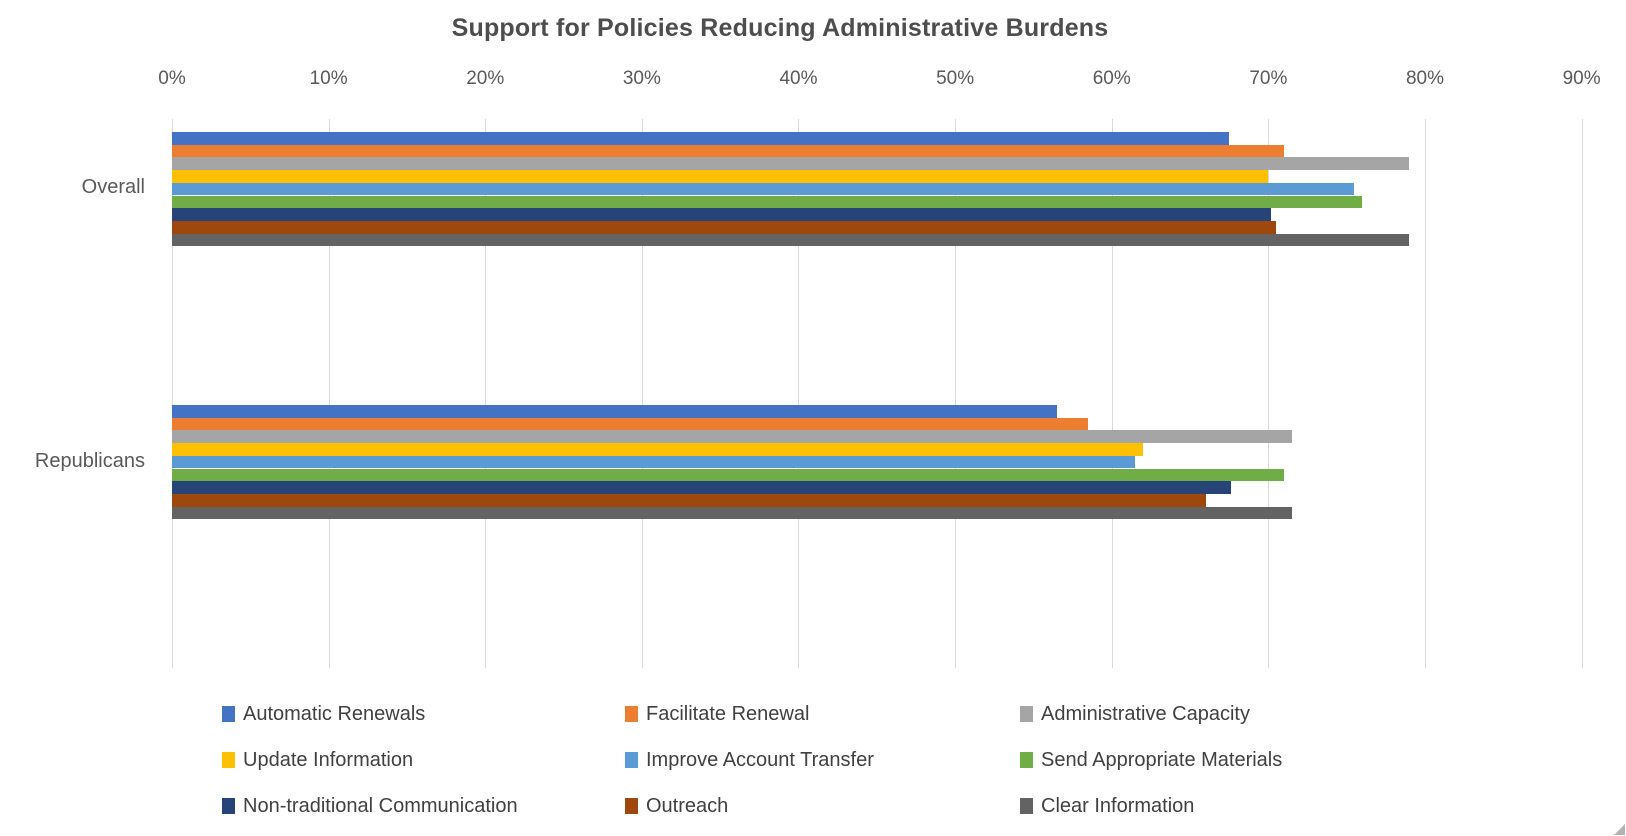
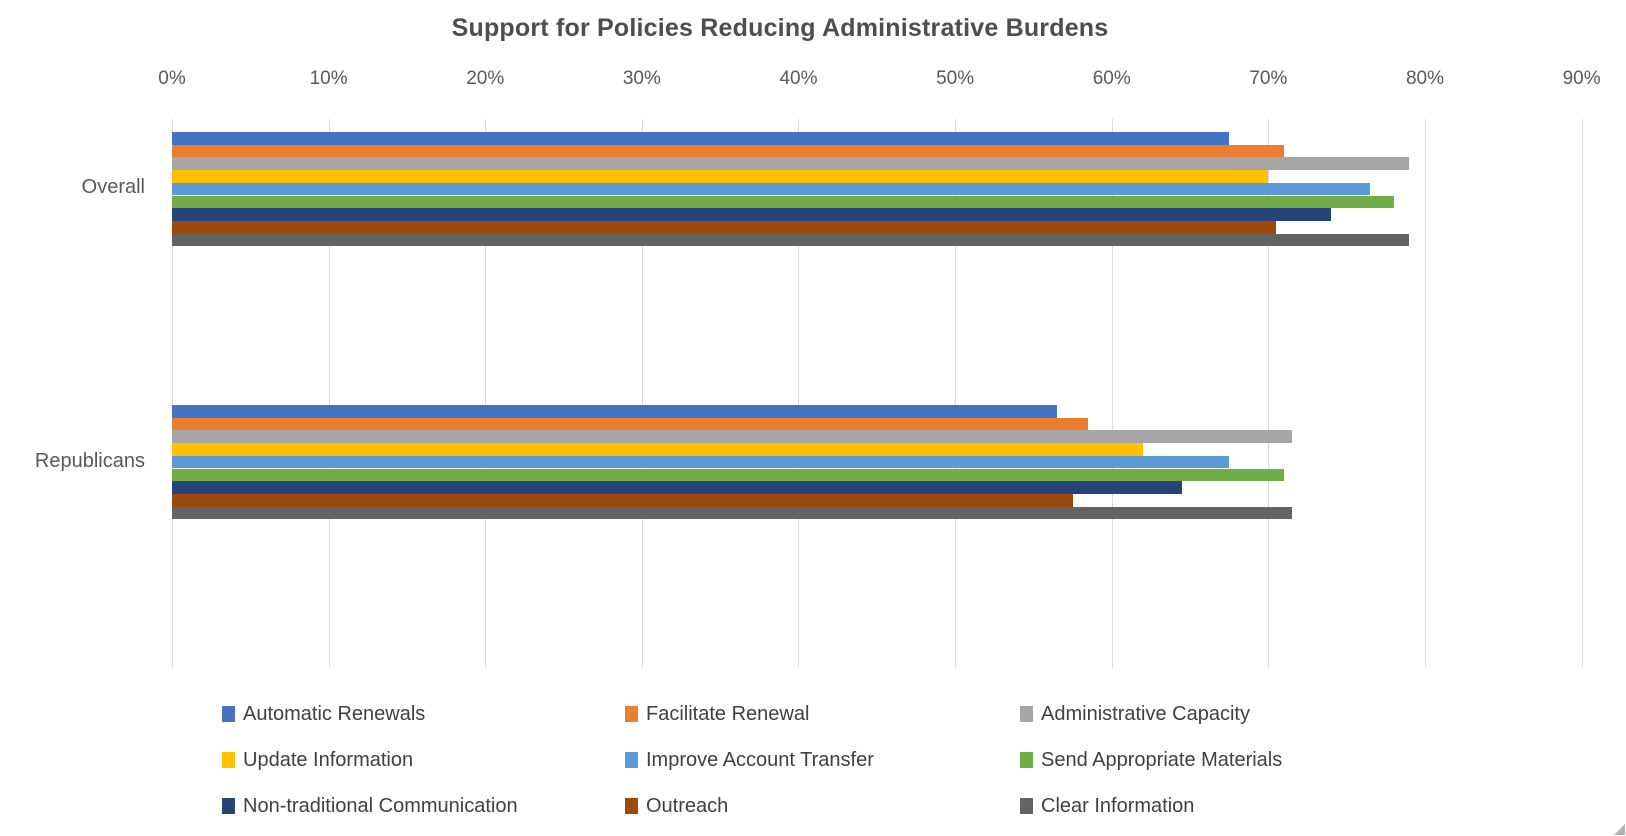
Improve Account Transfer/Overall: 75.5% -> 76.5%
Send Appropriate Materials/Overall: 76% -> 78%
Non-traditional Communication/Overall: 70.2% -> 74.0%
Improve Account Transfer/Republicans: 61.5% -> 67.5%
Non-traditional Communication/Republicans: 67.6% -> 64.5%
Outreach/Republicans: 66.0% -> 57.5%
